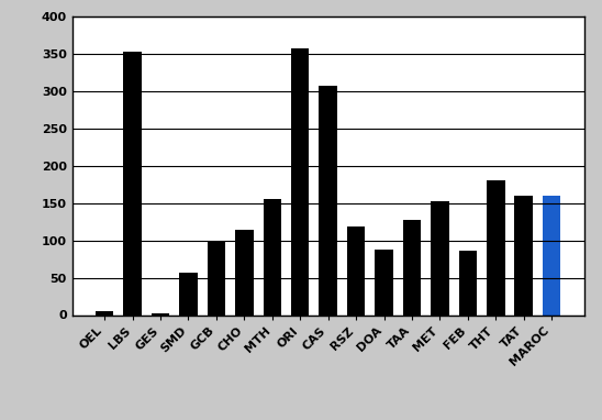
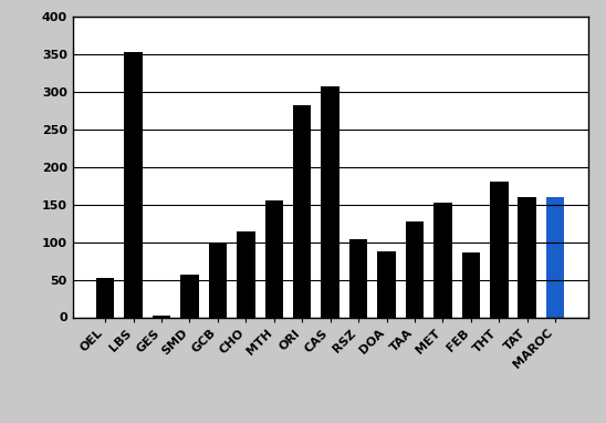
OEL: 5 -> 52
ORI: 357 -> 282
RSZ: 118 -> 104
